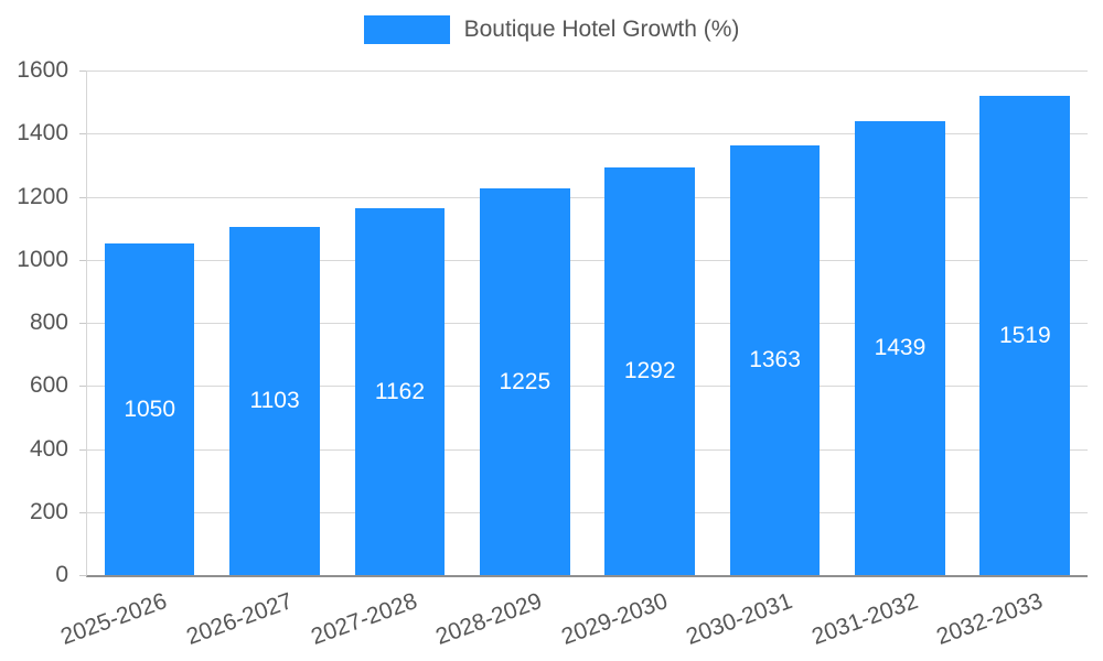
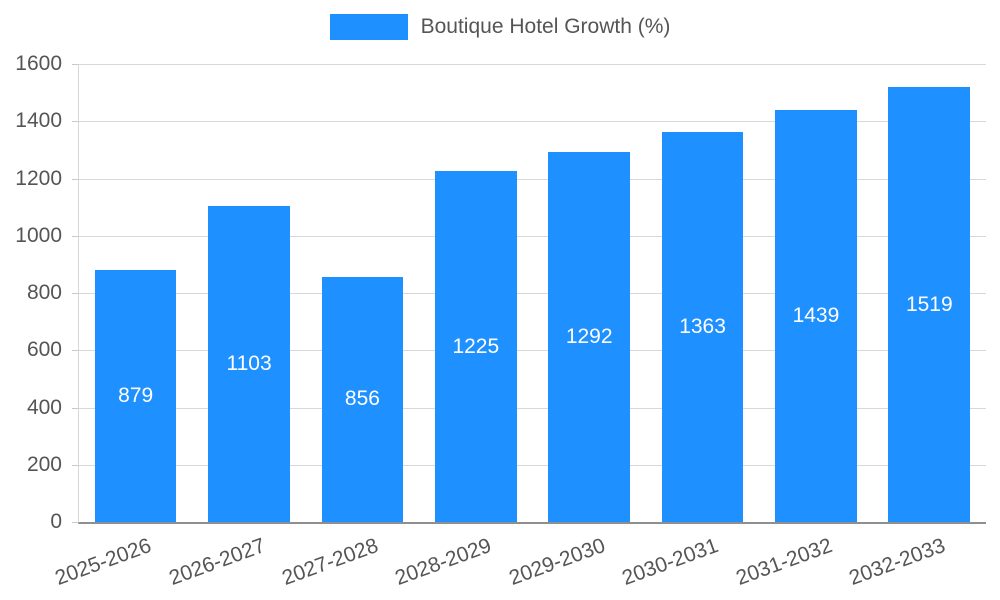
2025-2026: 1050 -> 879
2027-2028: 1162 -> 856
